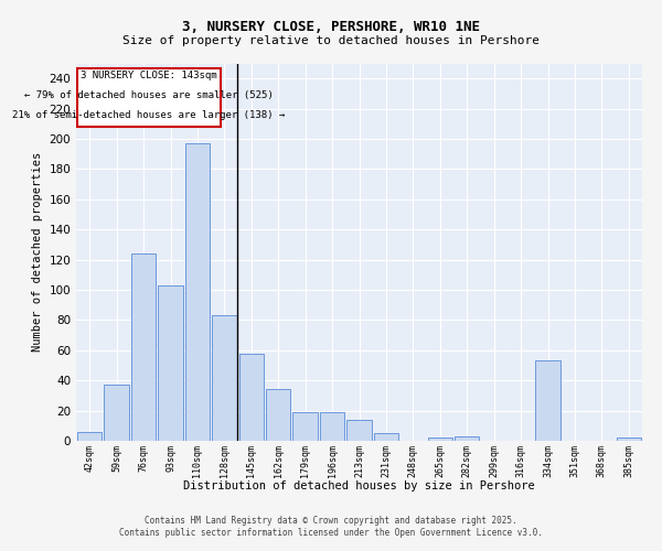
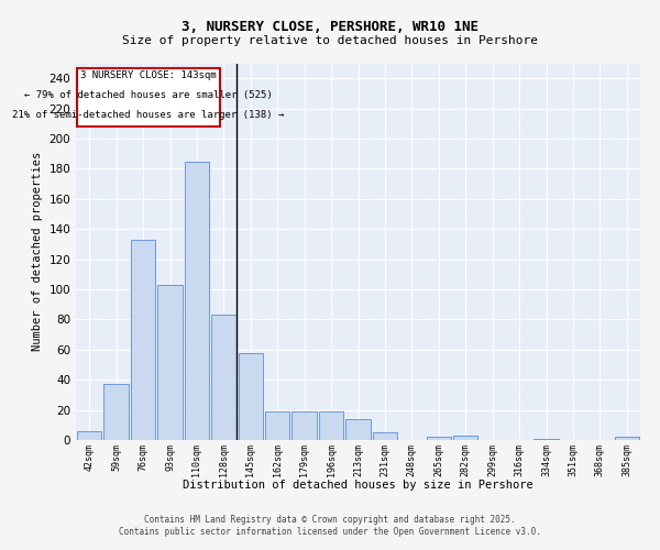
76sqm: 124 -> 133
110sqm: 197 -> 185
162sqm: 34 -> 19
334sqm: 53 -> 1
